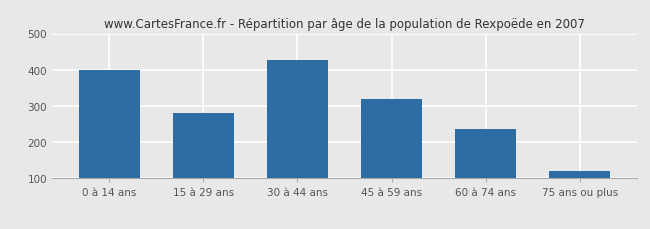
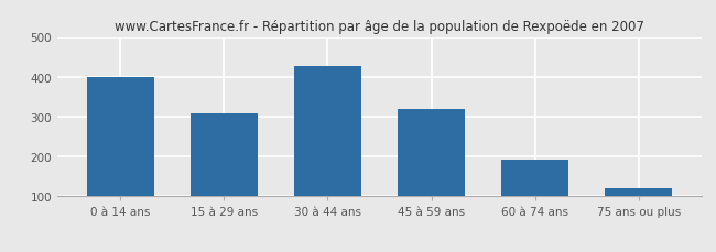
15 à 29 ans: 280 -> 307
60 à 74 ans: 235 -> 191
